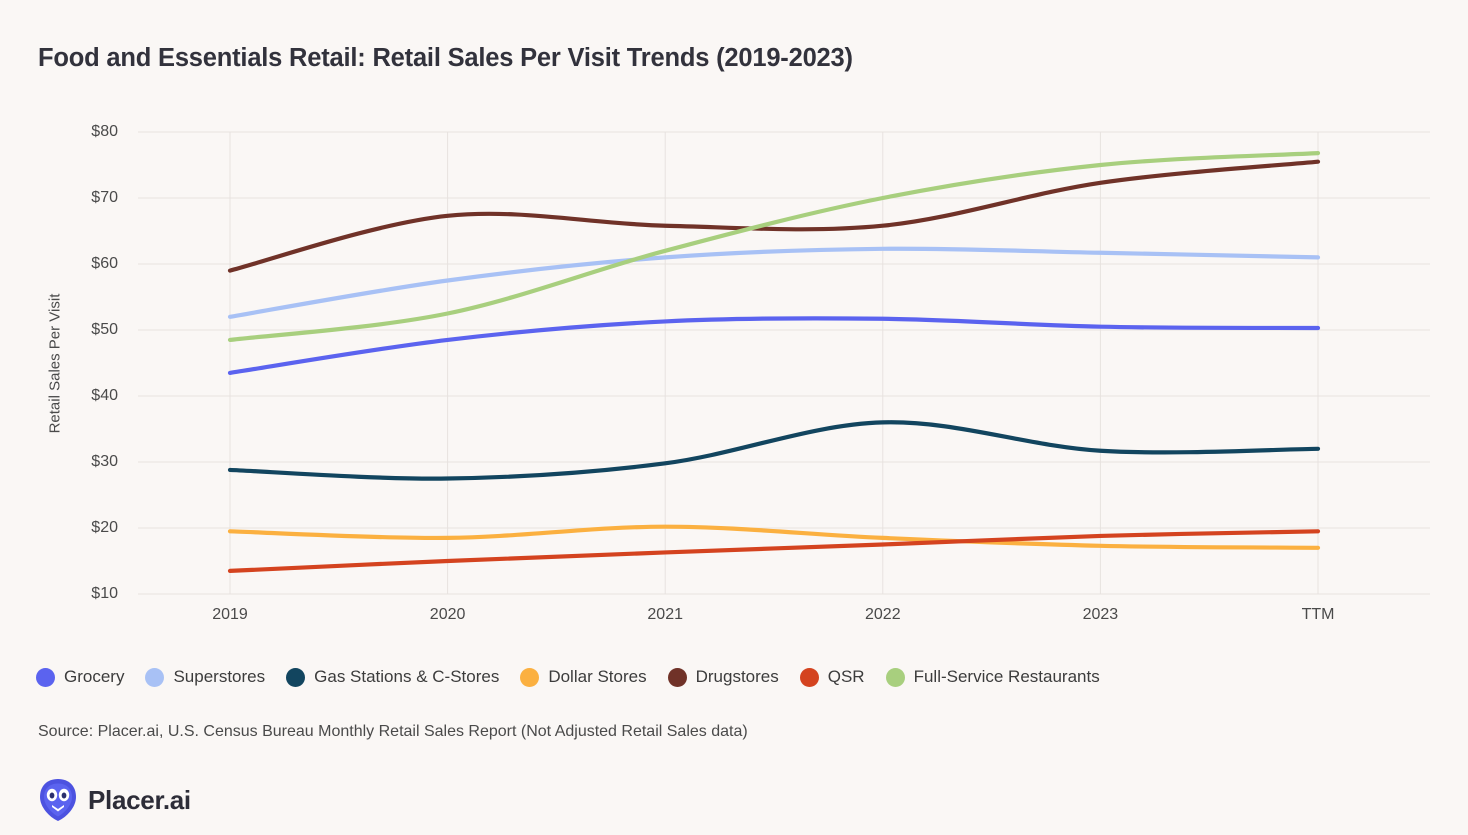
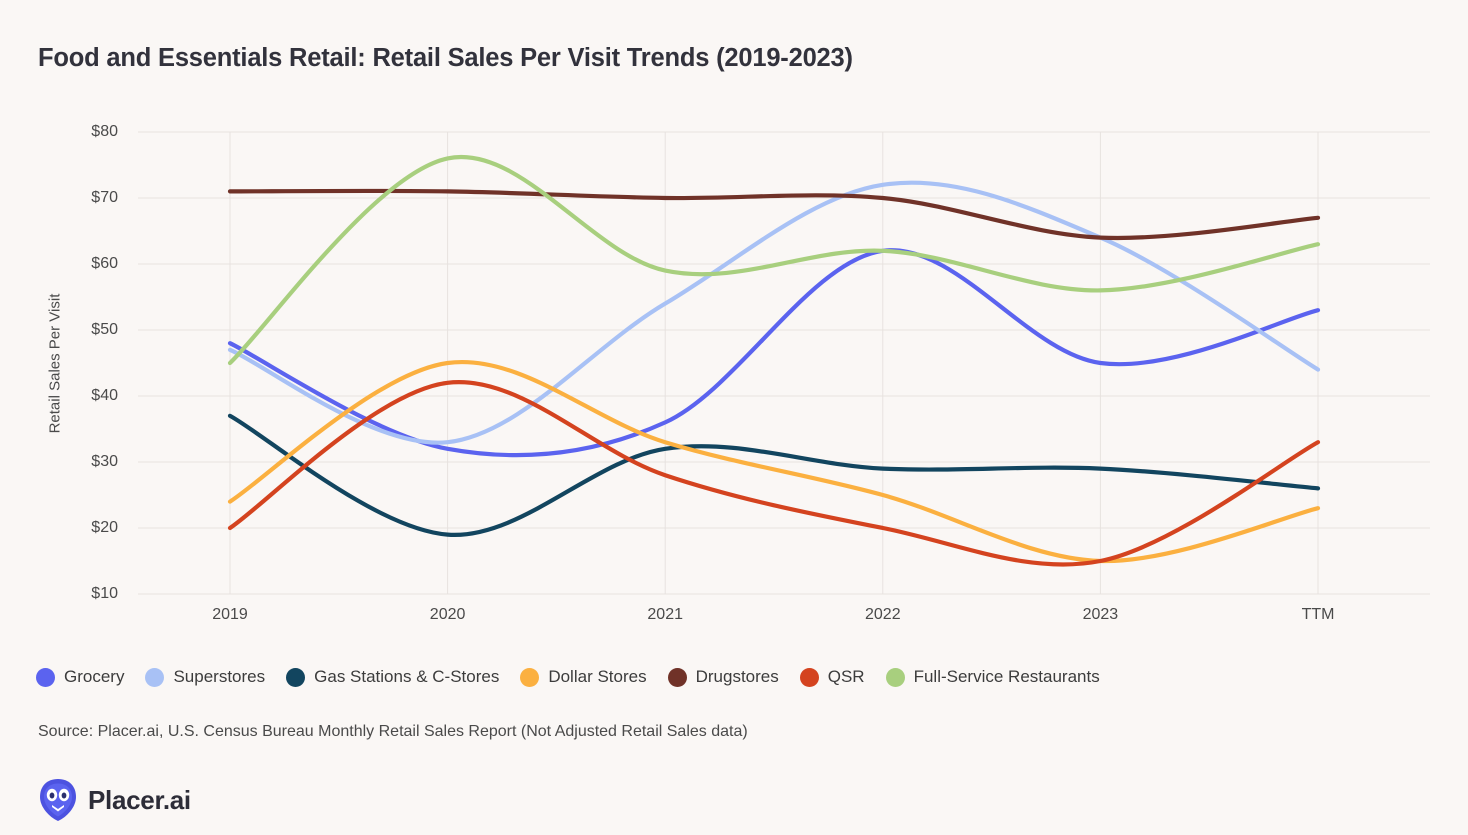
Grocery/2019: $44 -> $48
Superstores/2019: $52 -> $47
Gas Stations & C-Stores/2019: $29 -> $37
Dollar Stores/2019: $20 -> $24
Drugstores/2019: $59 -> $71
QSR/2019: $14 -> $20
Full-Service Restaurants/2019: $48 -> $45
Grocery/2020: $48 -> $32
Superstores/2020: $58 -> $33
Gas Stations & C-Stores/2020: $28 -> $19
Dollar Stores/2020: $18 -> $45
Drugstores/2020: $67 -> $71
QSR/2020: $15 -> $42
Full-Service Restaurants/2020: $52 -> $76
Grocery/2021: $51 -> $36
Superstores/2021: $61 -> $54
Gas Stations & C-Stores/2021: $30 -> $32
Dollar Stores/2021: $20 -> $33
Drugstores/2021: $66 -> $70
QSR/2021: $16 -> $28
Full-Service Restaurants/2021: $62 -> $59
Grocery/2022: $52 -> $62
Superstores/2022: $62 -> $72
Gas Stations & C-Stores/2022: $36 -> $29
Dollar Stores/2022: $18 -> $25
Drugstores/2022: $66 -> $70
QSR/2022: $18 -> $20
Full-Service Restaurants/2022: $70 -> $62
Grocery/2023: $50 -> $45
Superstores/2023: $62 -> $64
Gas Stations & C-Stores/2023: $32 -> $29
Dollar Stores/2023: $17 -> $15
Drugstores/2023: $72 -> $64
QSR/2023: $19 -> $15
Full-Service Restaurants/2023: $75 -> $56
Grocery/TTM: $50 -> $53
Superstores/TTM: $61 -> $44
Gas Stations & C-Stores/TTM: $32 -> $26
Dollar Stores/TTM: $17 -> $23
Drugstores/TTM: $76 -> $67
QSR/TTM: $20 -> $33
Full-Service Restaurants/TTM: $77 -> $63
